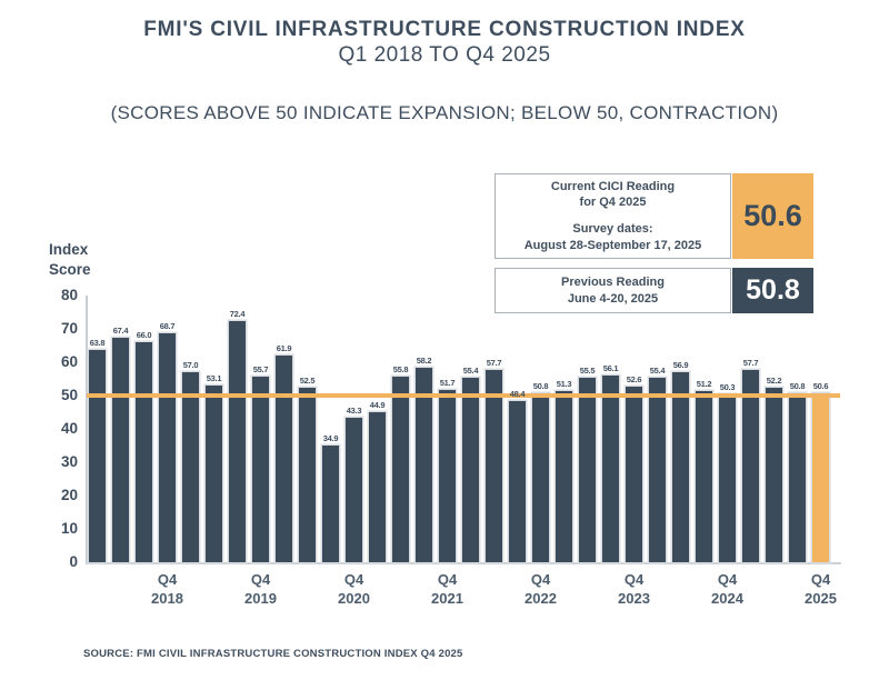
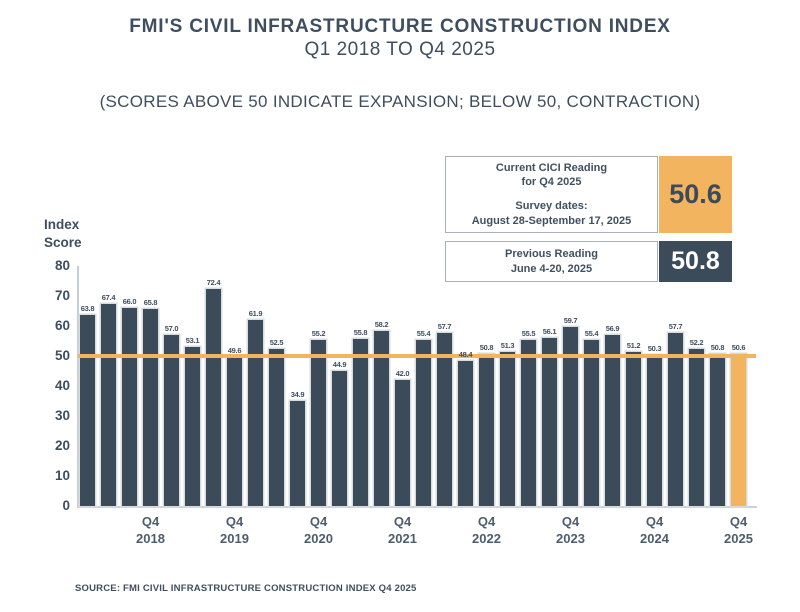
Q4 2018: 68.7 -> 65.8
Q4 2019: 55.7 -> 49.6
Q4 2020: 43.3 -> 55.2
Q4 2021: 51.7 -> 42.0
Q4 2023: 52.6 -> 59.7
